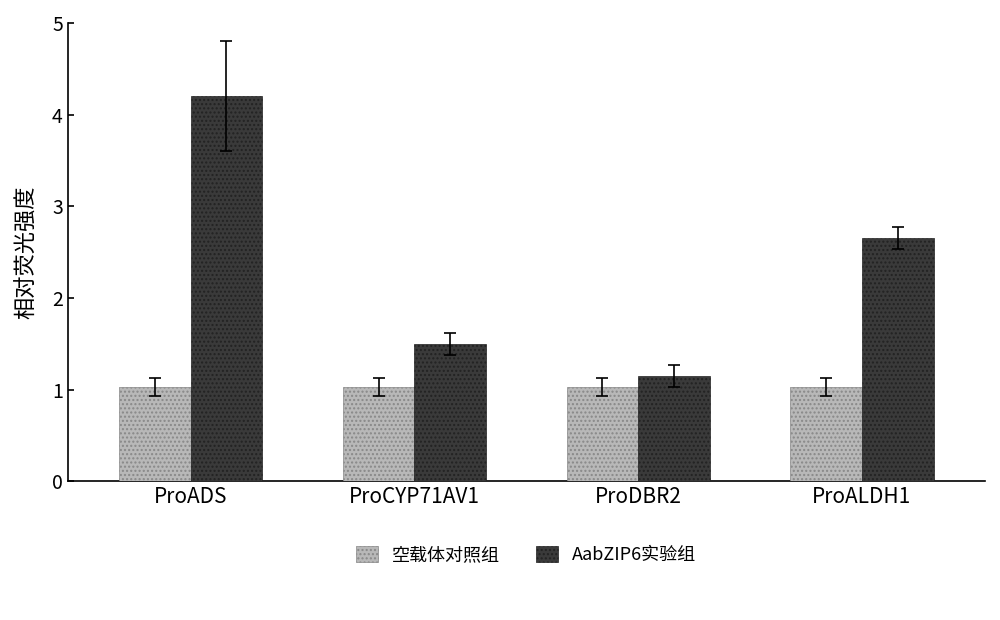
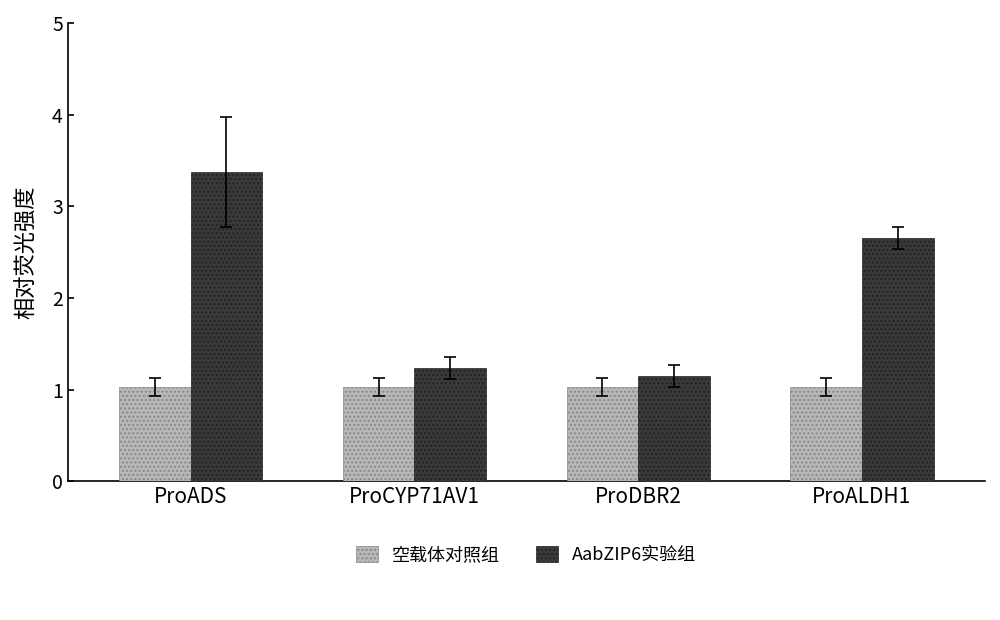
AabZIP6实验组/ProADS: 4.20 -> 3.37
AabZIP6实验组/ProCYP71AV1: 1.50 -> 1.24
